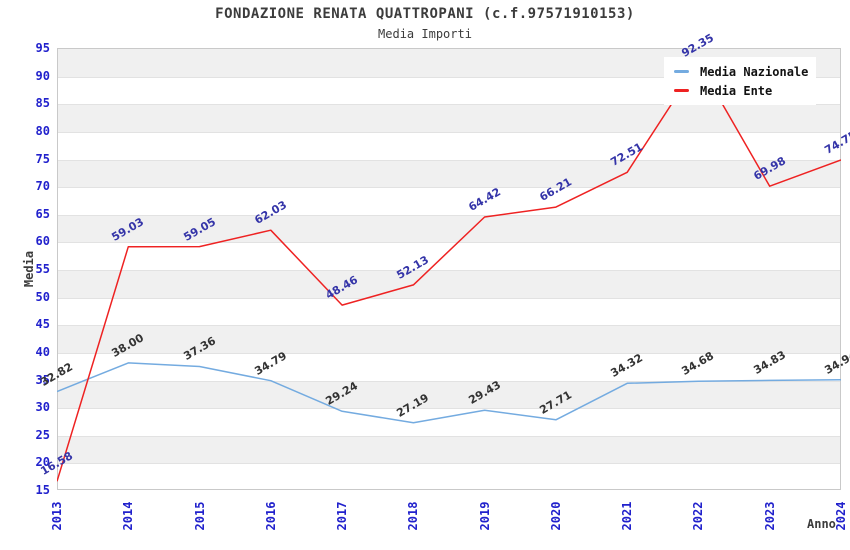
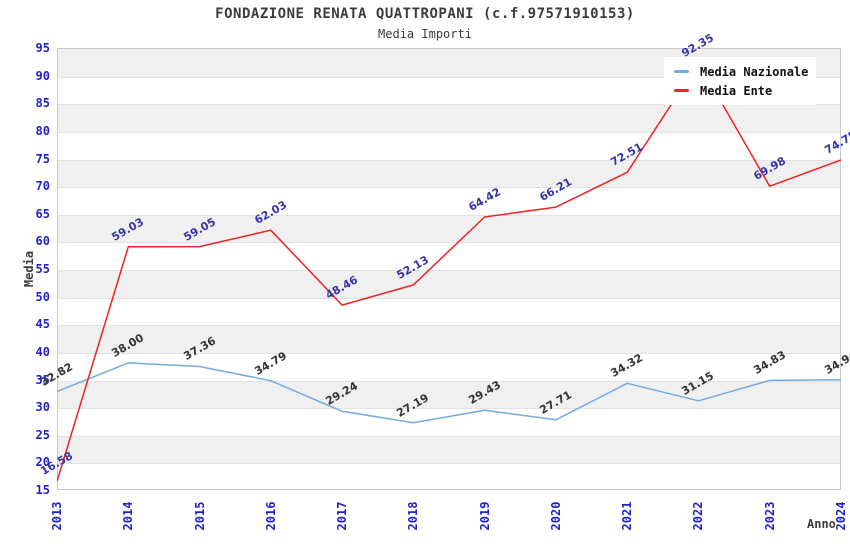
Media Nazionale/2022: 34.68 -> 31.15
